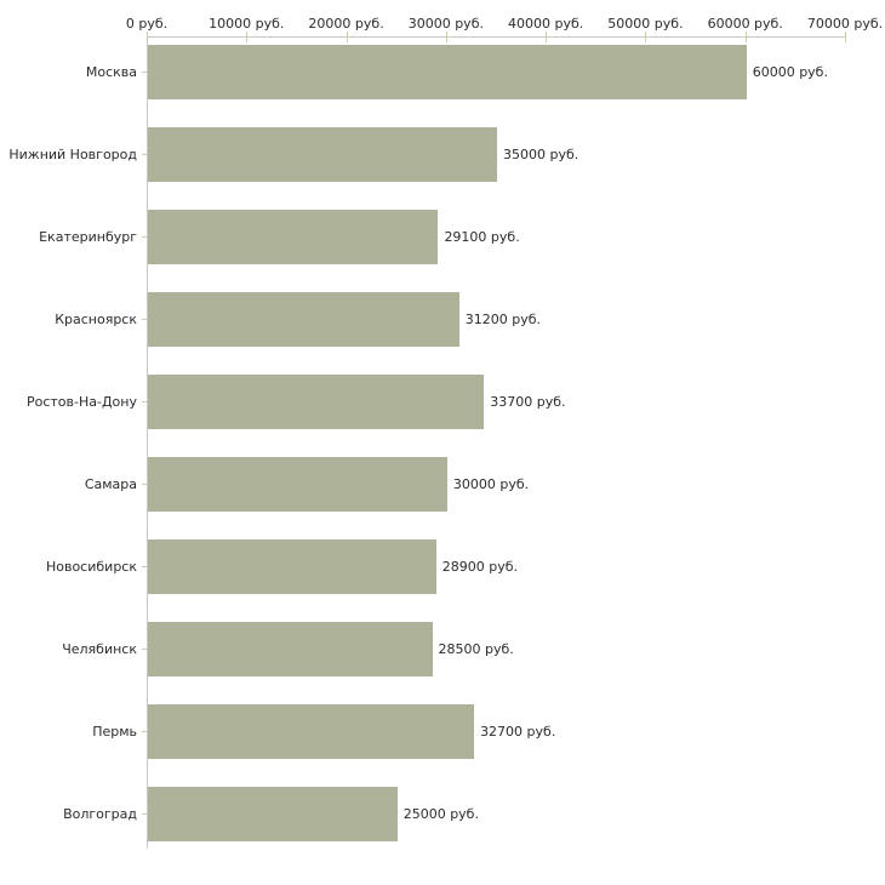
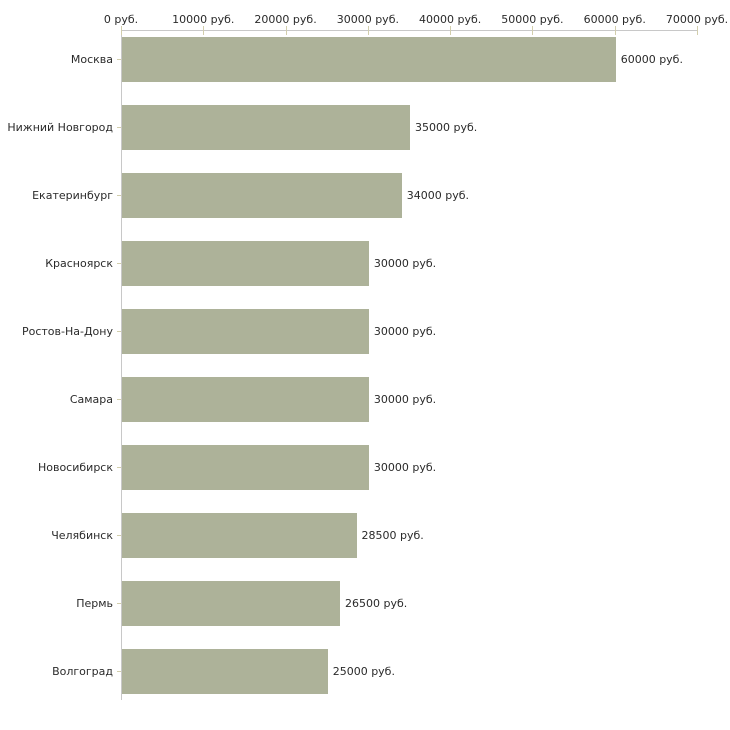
Екатеринбург: 29100 -> 34000
Красноярск: 31200 -> 30000
Ростов-На-Дону: 33700 -> 30000
Новосибирск: 28900 -> 30000
Пермь: 32700 -> 26500
